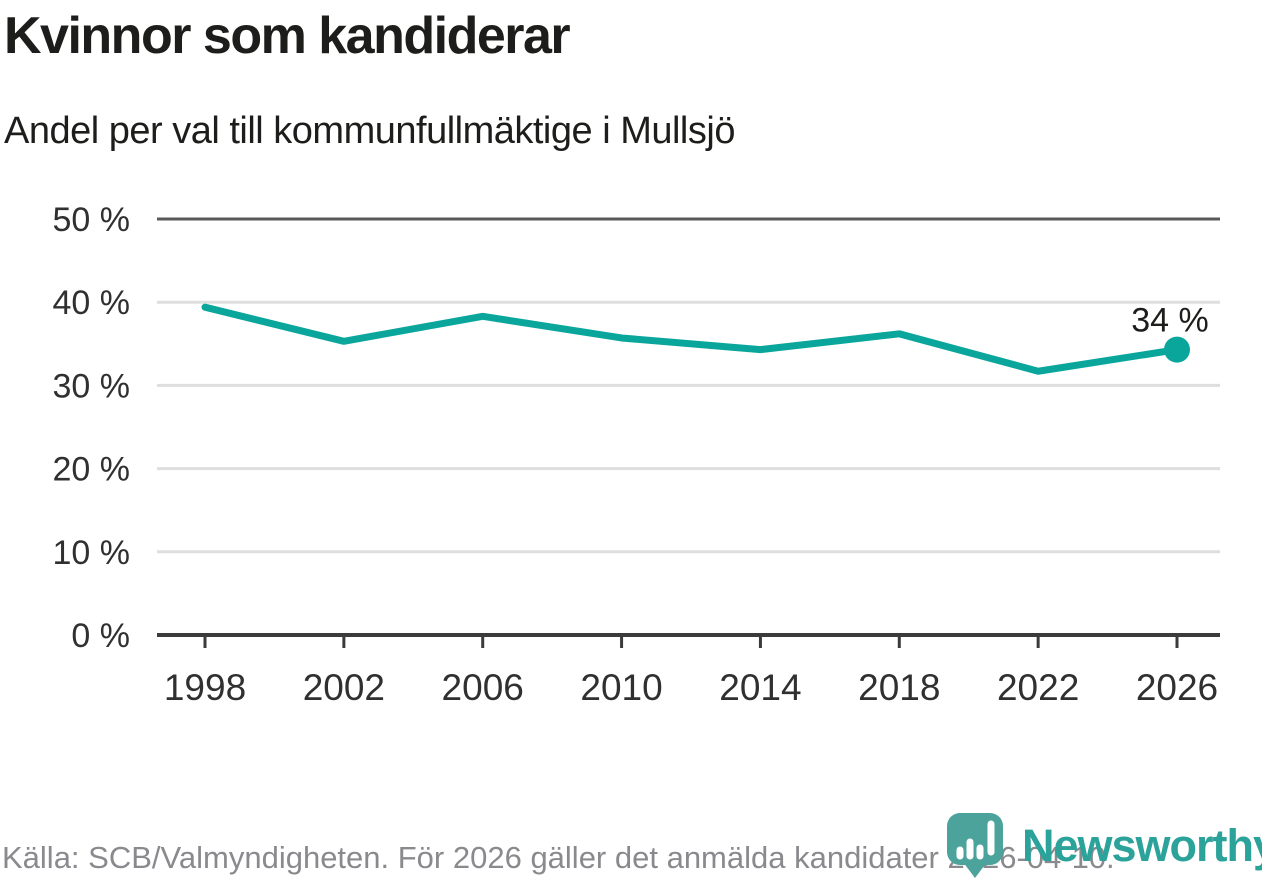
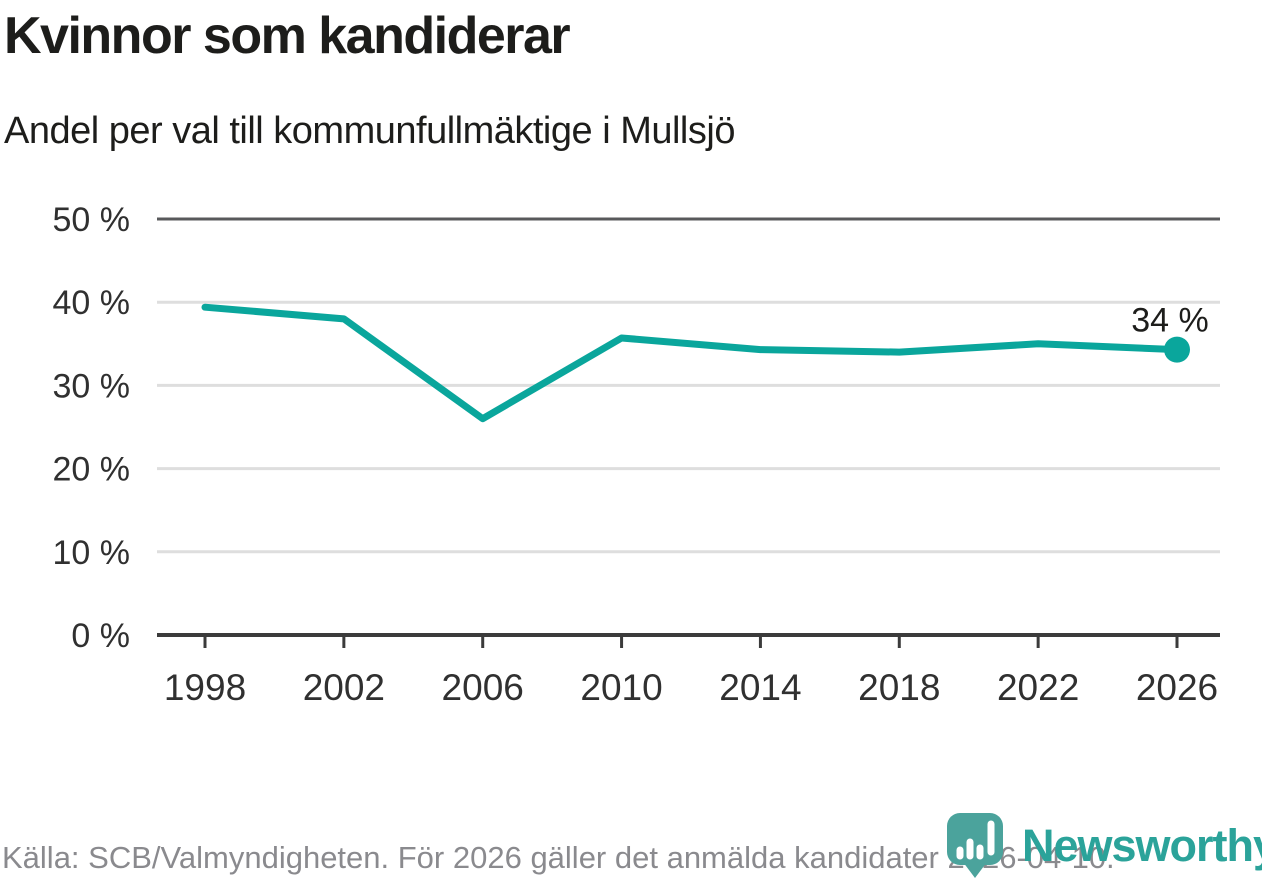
2002: 35% -> 38%
2006: 38% -> 26%
2018: 36% -> 34%
2022: 32% -> 35%
